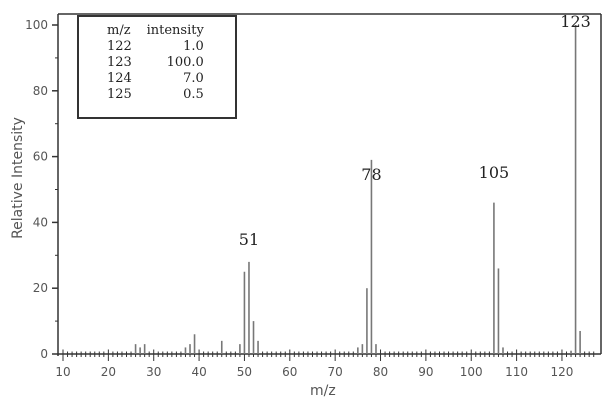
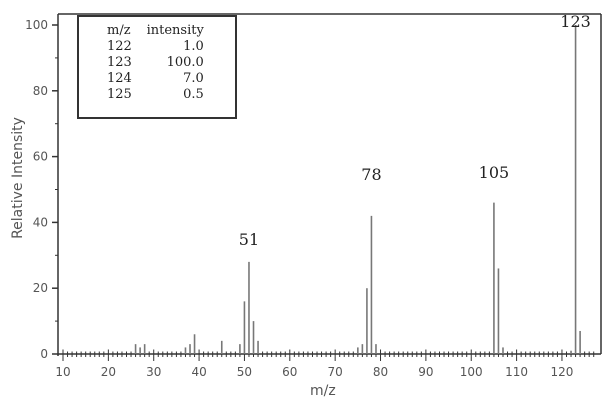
50: 25 -> 16
78: 59 -> 42
